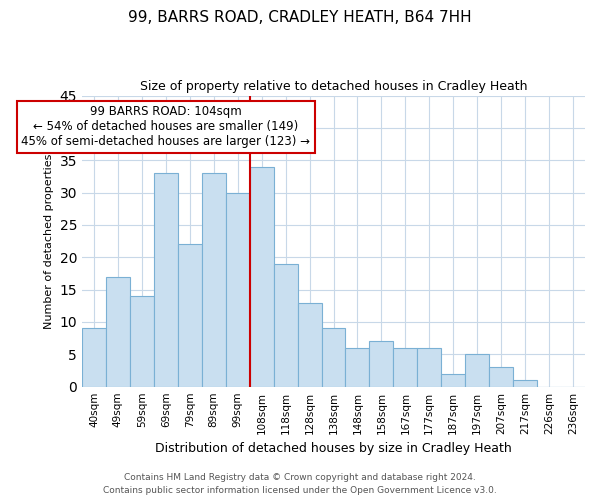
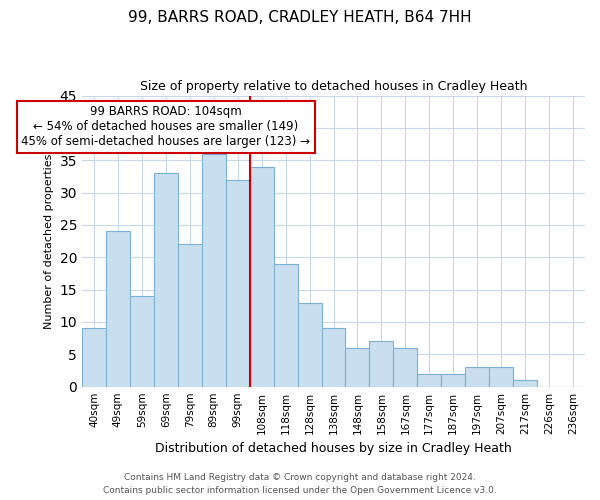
49sqm: 17 -> 24
89sqm: 33 -> 36
99sqm: 30 -> 32
177sqm: 6 -> 2
197sqm: 5 -> 3
